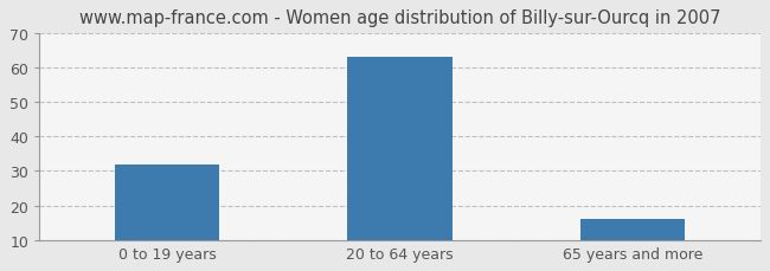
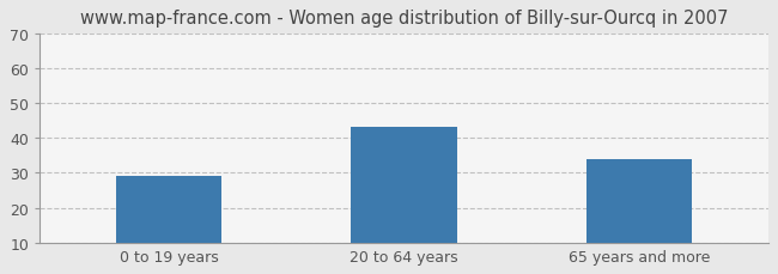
0 to 19 years: 32 -> 29
20 to 64 years: 63 -> 43
65 years and more: 16 -> 34
